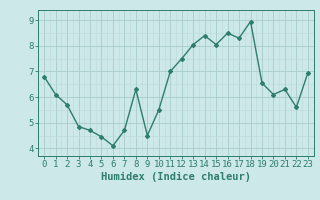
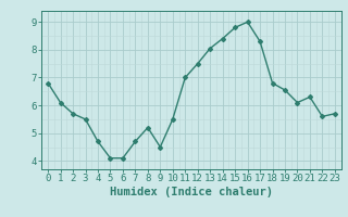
3: 4.85 -> 5.50
5: 4.45 -> 4.10
8: 6.30 -> 5.20
15: 8.05 -> 8.80
16: 8.50 -> 9.00
18: 8.95 -> 6.80
23: 6.95 -> 5.70
